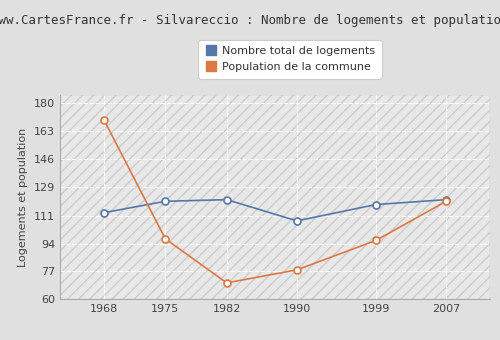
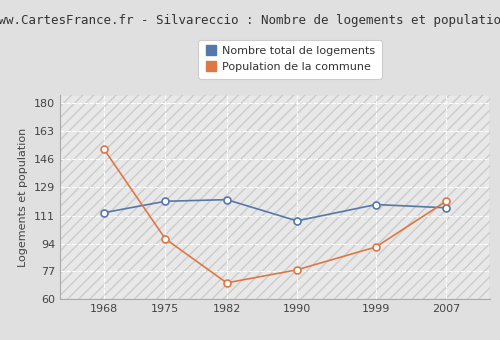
Population de la commune/1968: 170 -> 152
Population de la commune/1999: 96 -> 92
Nombre total de logements/2007: 121 -> 116
